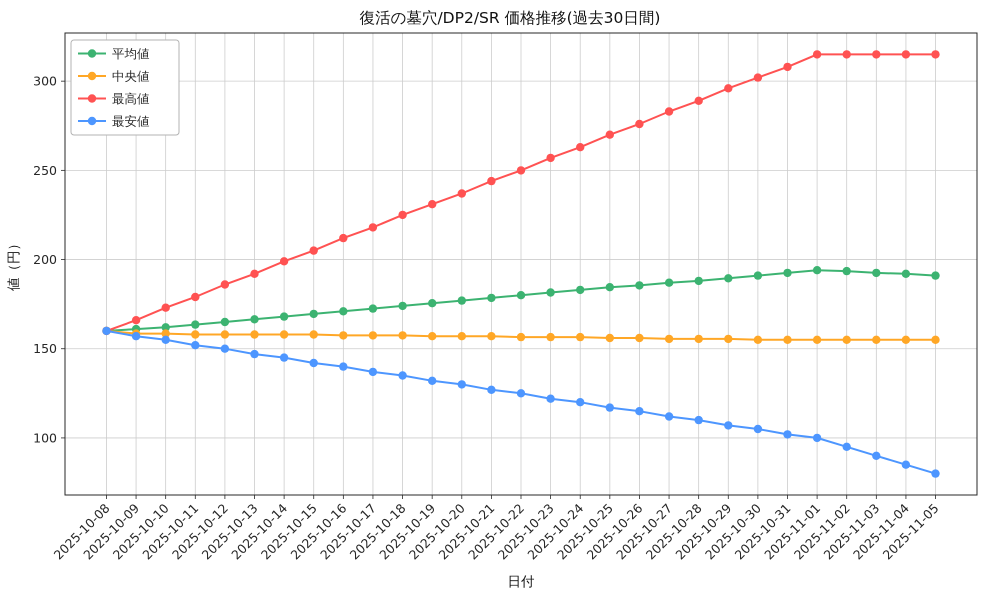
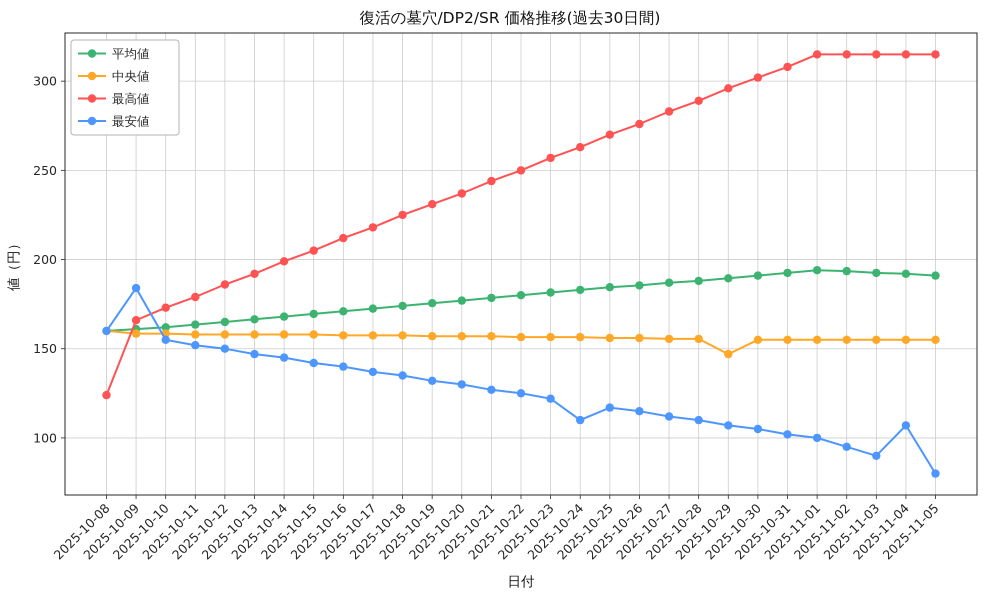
最高値/2025-10-08: 160 -> 124
最安値/2025-10-09: 157 -> 184
最安値/2025-10-24: 120 -> 110
中央値/2025-10-29: 156 -> 147
最安値/2025-11-04: 85 -> 107
